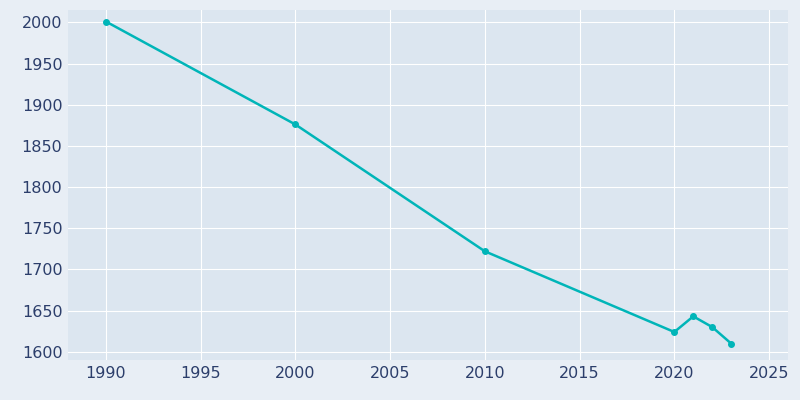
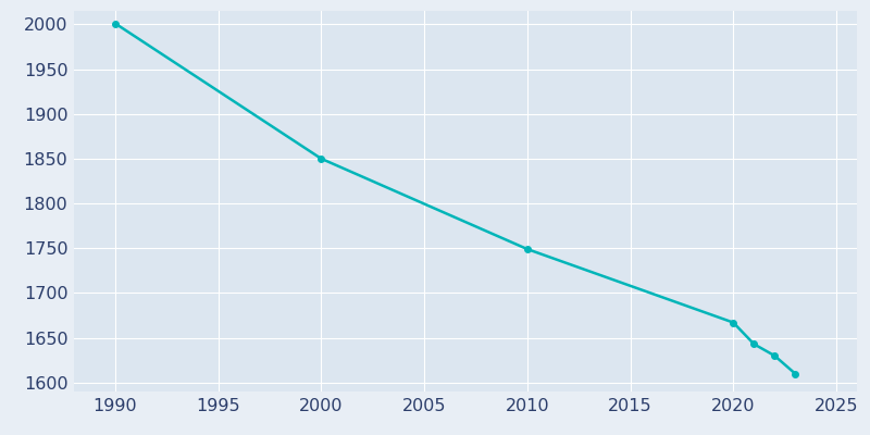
2000: 1876 -> 1850
2010: 1722 -> 1749
2020: 1624 -> 1667
